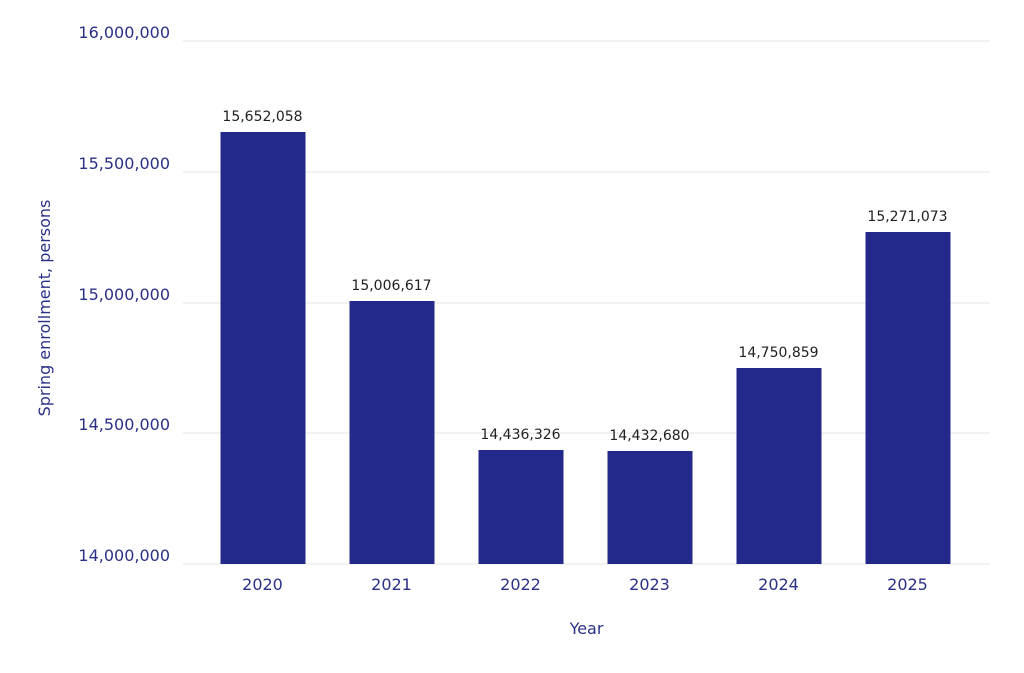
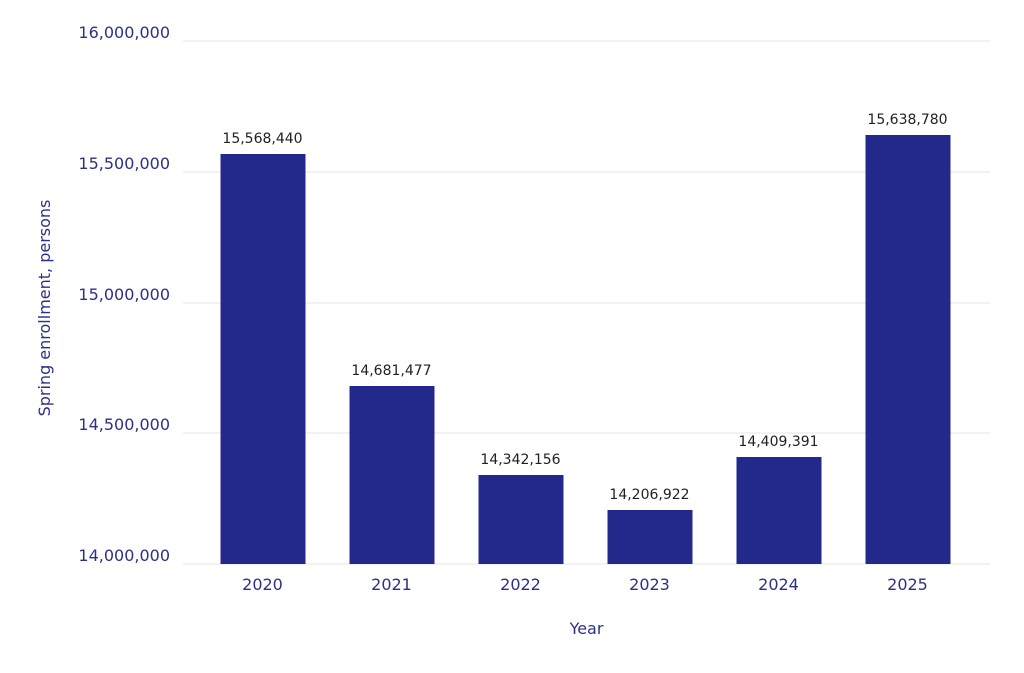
2020: 15,652,058 -> 15,568,440
2021: 15,006,617 -> 14,681,477
2022: 14,436,326 -> 14,342,156
2023: 14,432,680 -> 14,206,922
2024: 14,750,859 -> 14,409,391
2025: 15,271,073 -> 15,638,780
